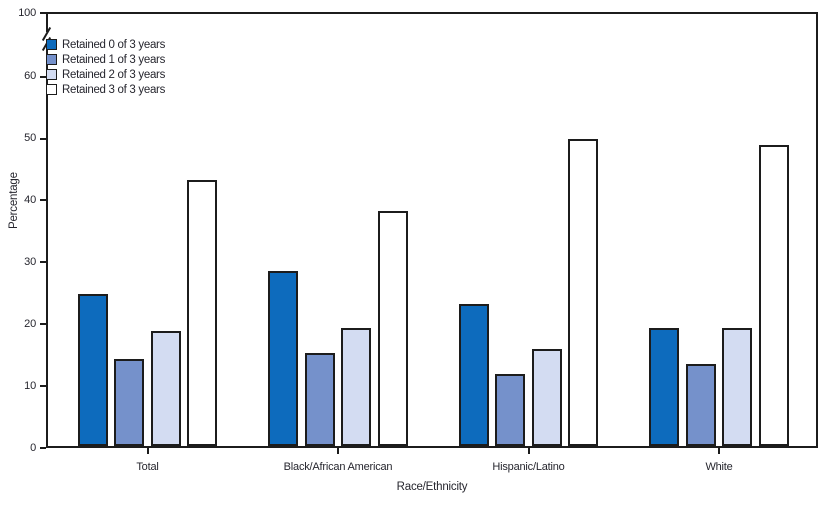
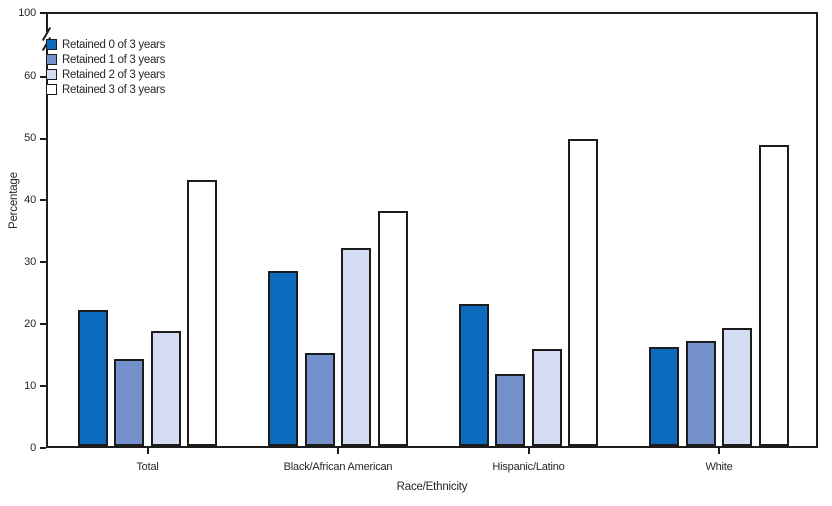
Retained 0 of 3 years/Total: 24 -> 22
Retained 2 of 3 years/Black/African American: 19 -> 32
Retained 0 of 3 years/White: 19 -> 16
Retained 1 of 3 years/White: 13 -> 17
